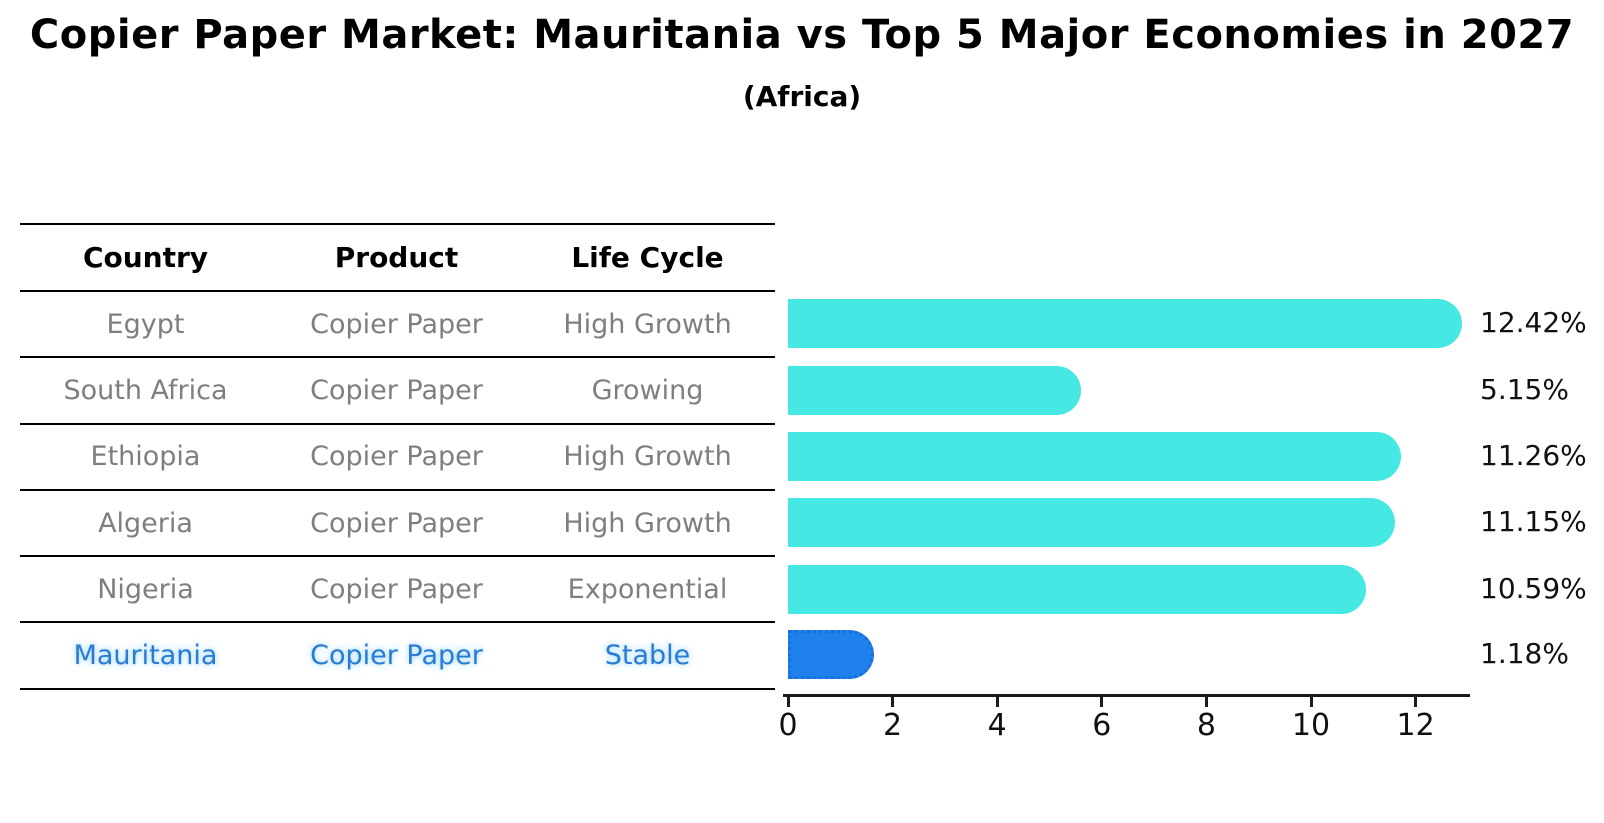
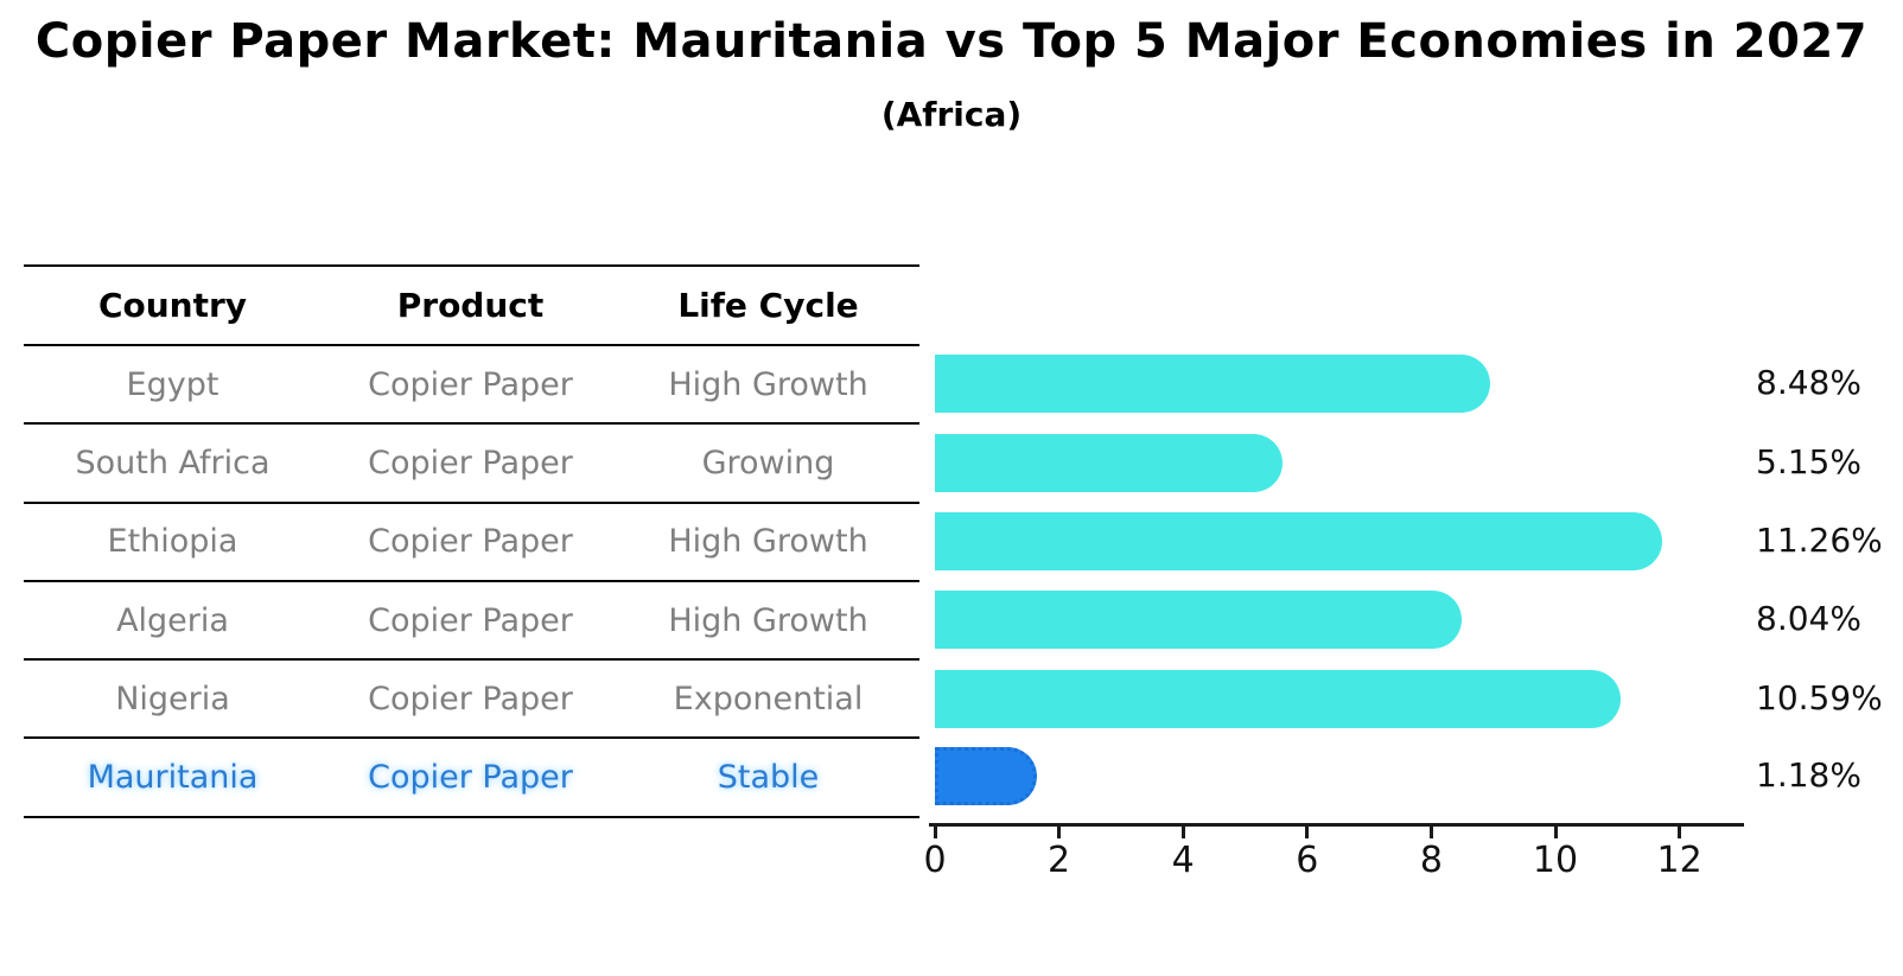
Egypt: 12.42% -> 8.48%
Algeria: 11.15% -> 8.04%
